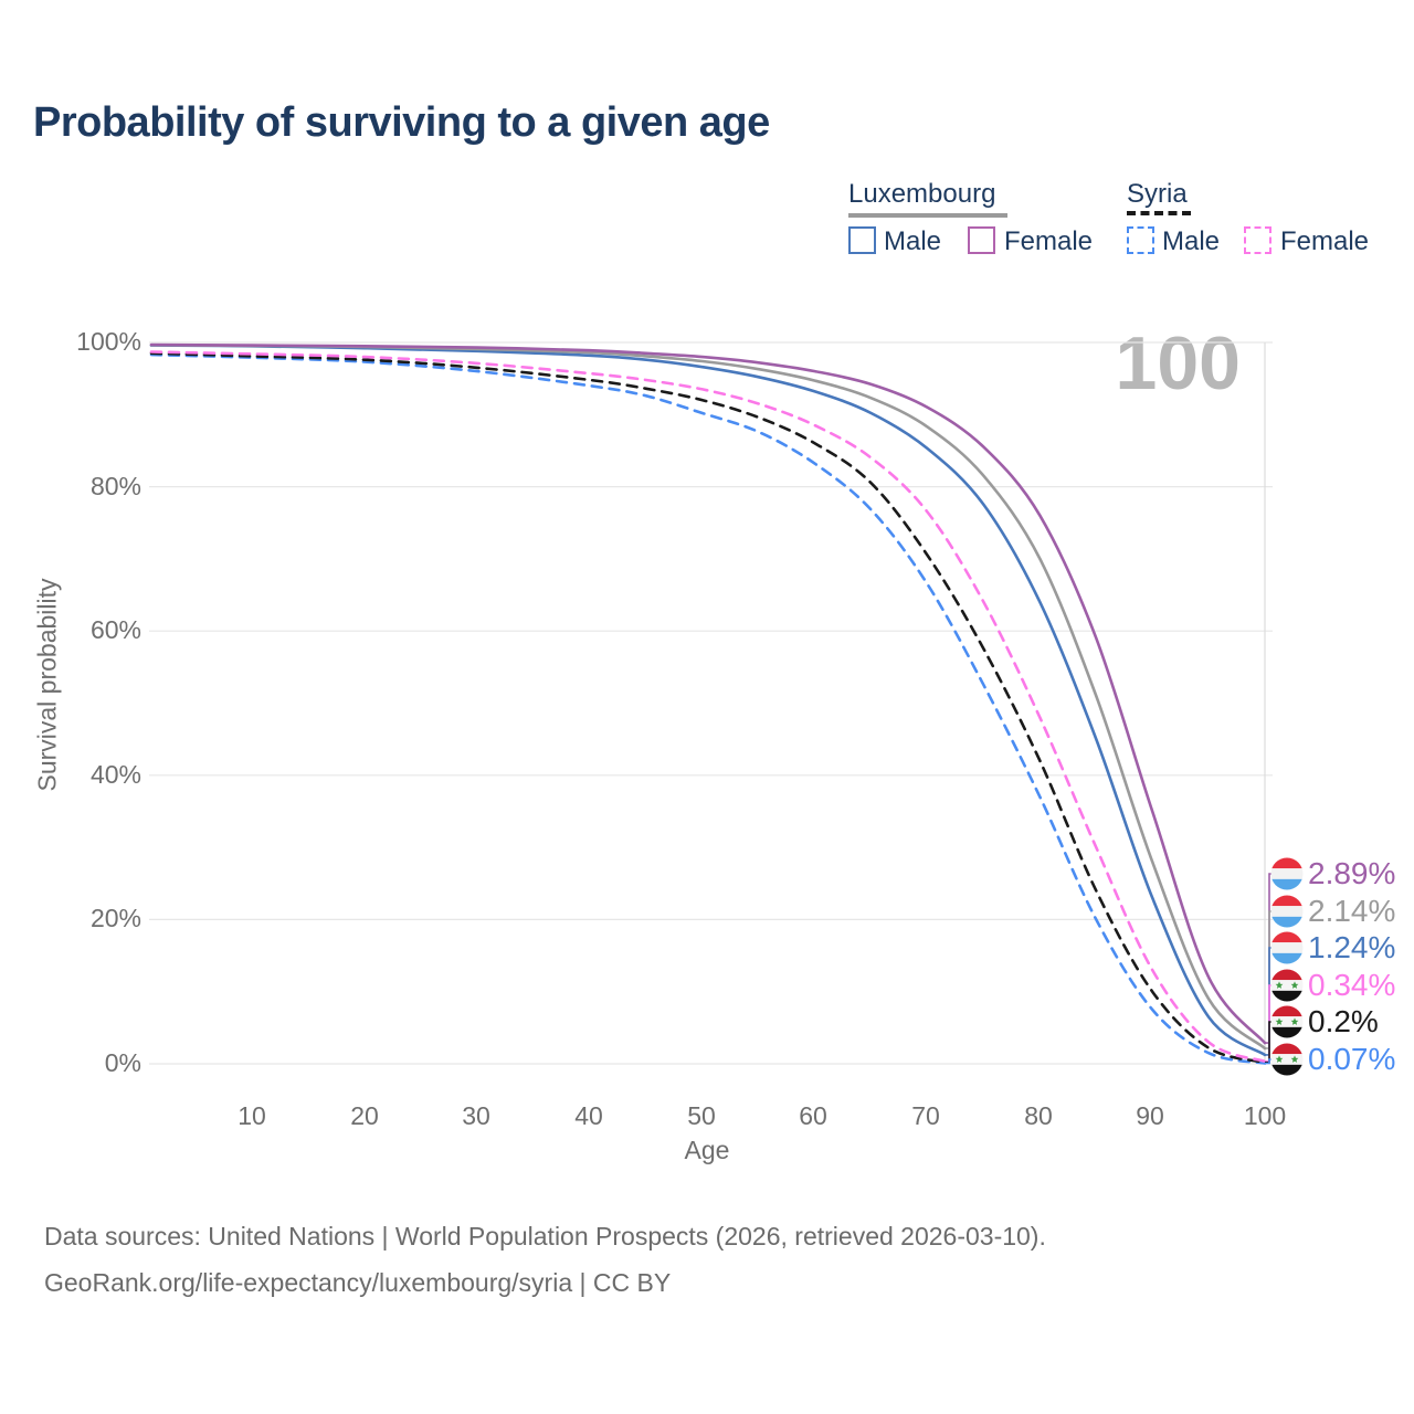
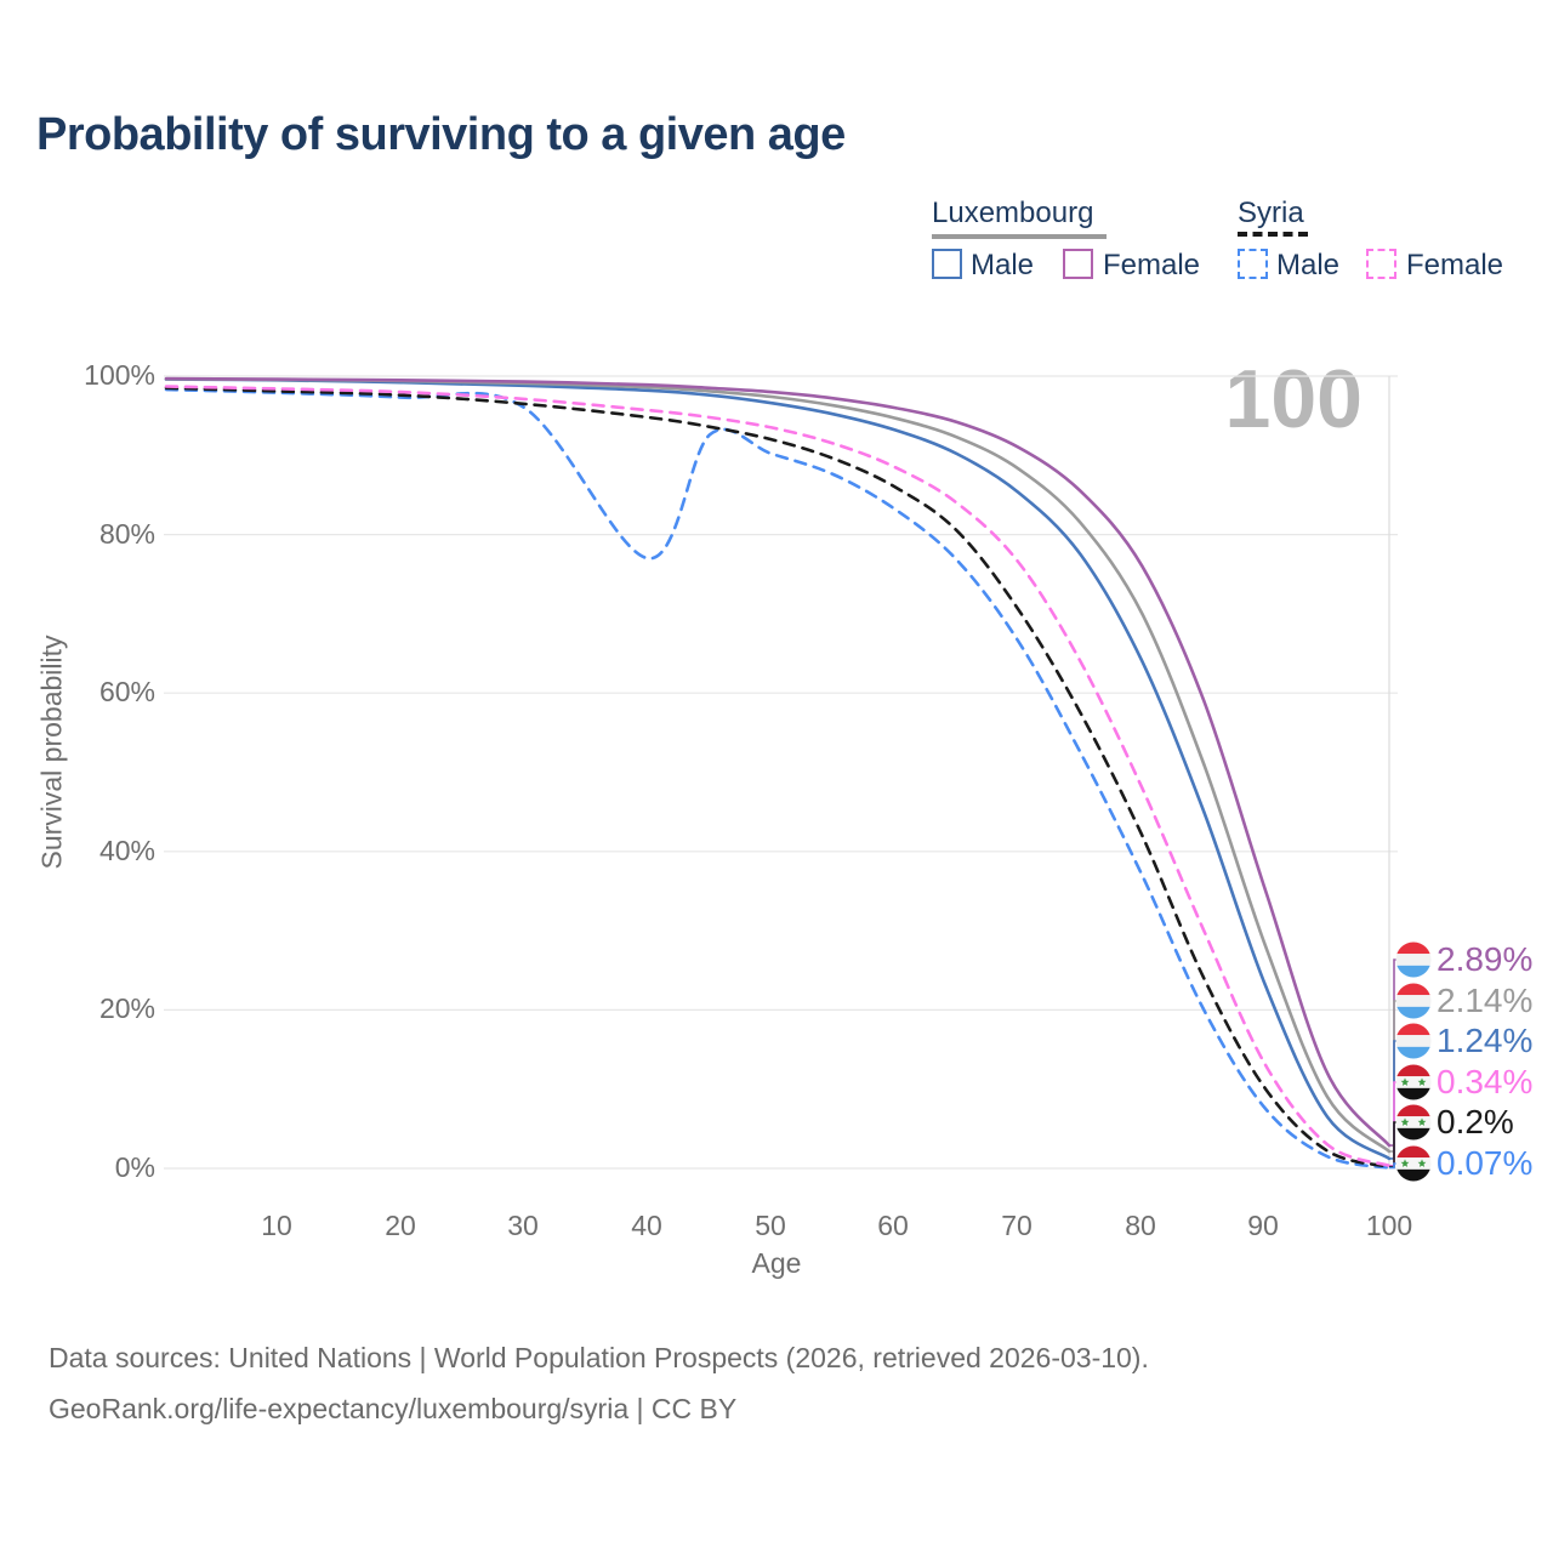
Syria Male/40: 94% -> 77%
